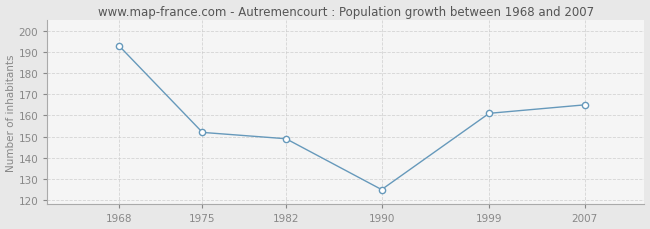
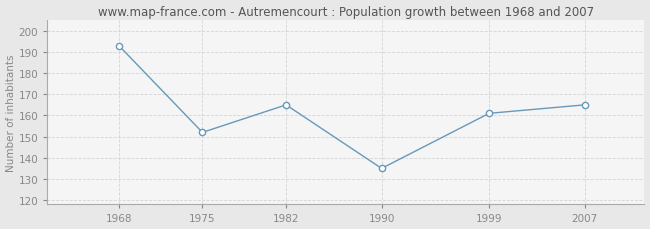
1982: 149 -> 165
1990: 125 -> 135
